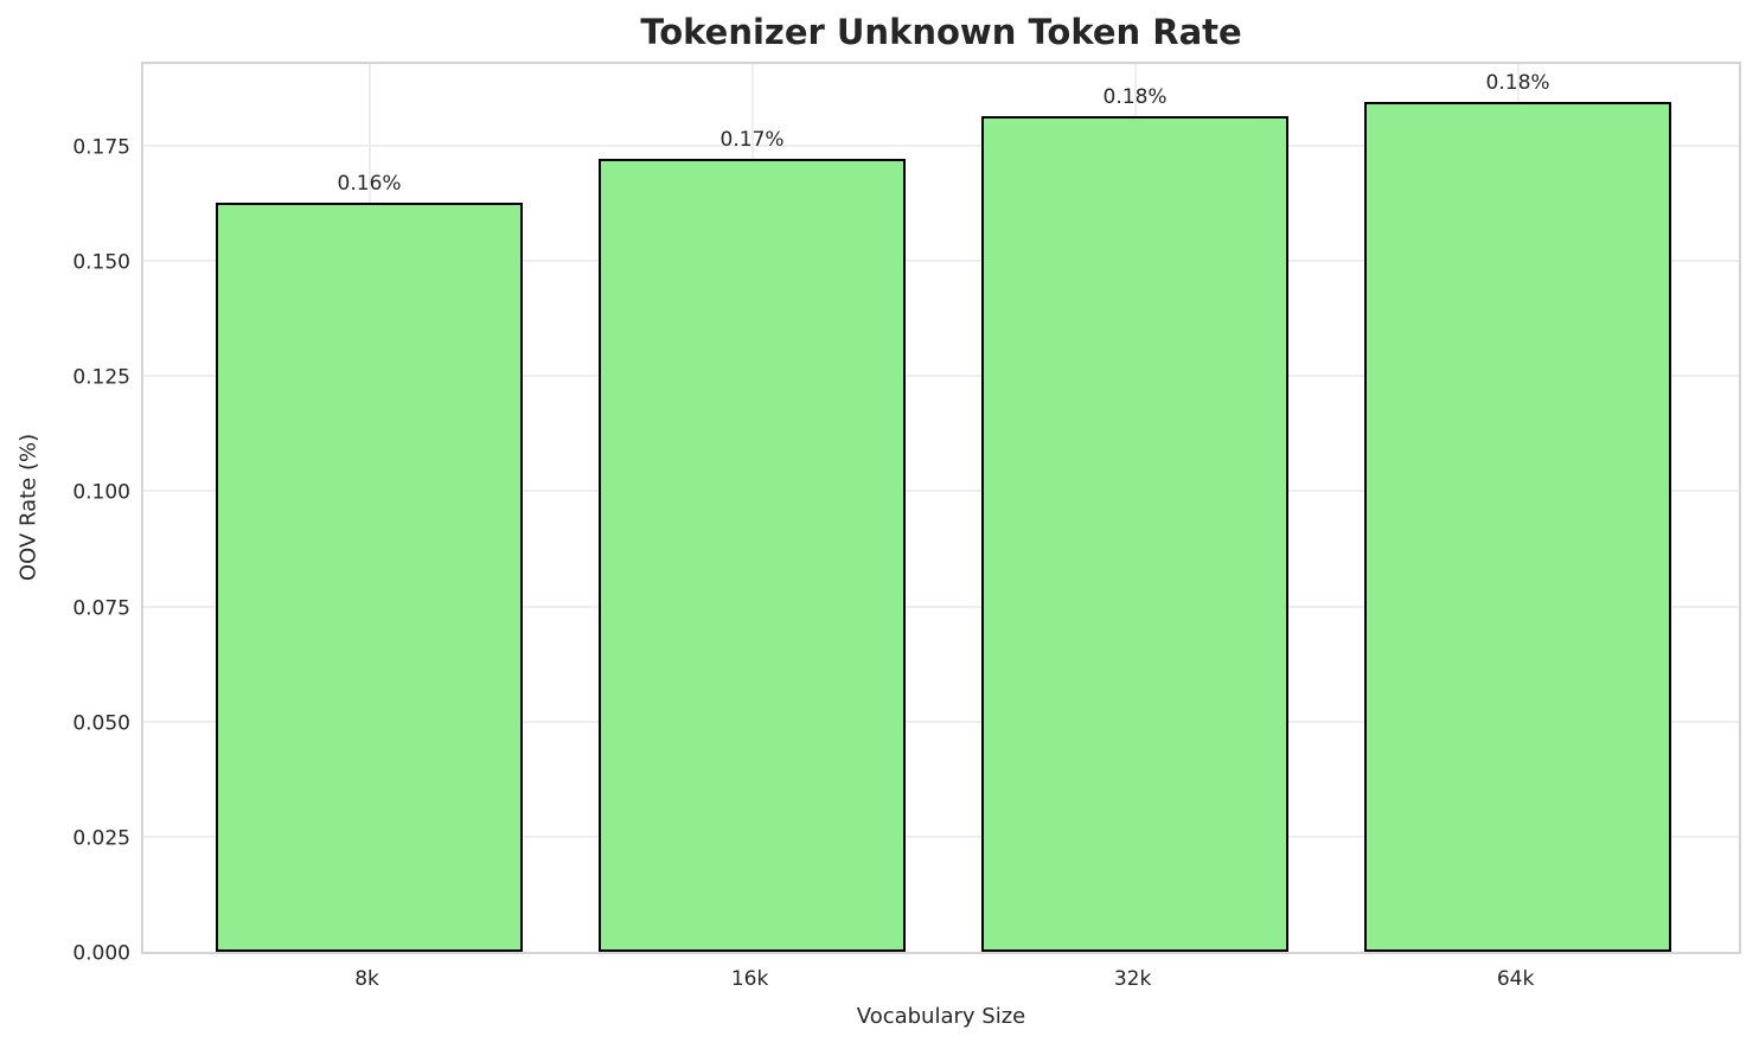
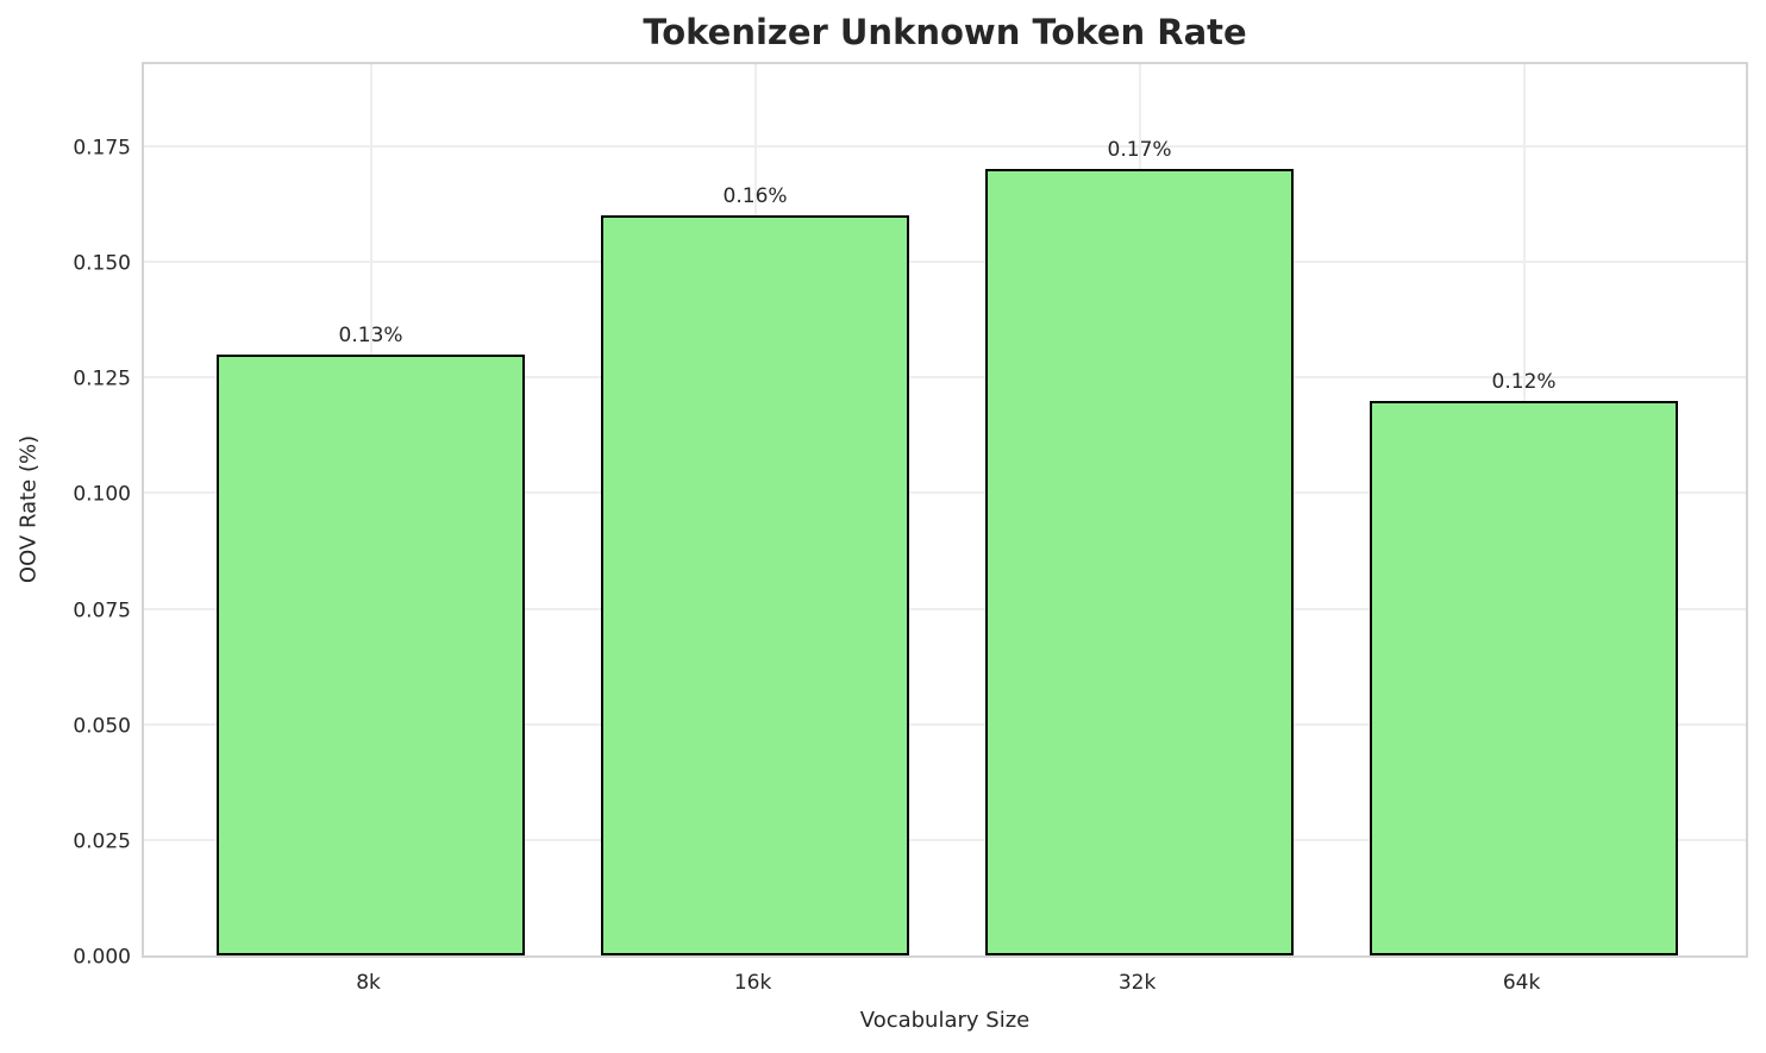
8k: 0.16% -> 0.13%
16k: 0.17% -> 0.16%
32k: 0.18% -> 0.17%
64k: 0.18% -> 0.12%
